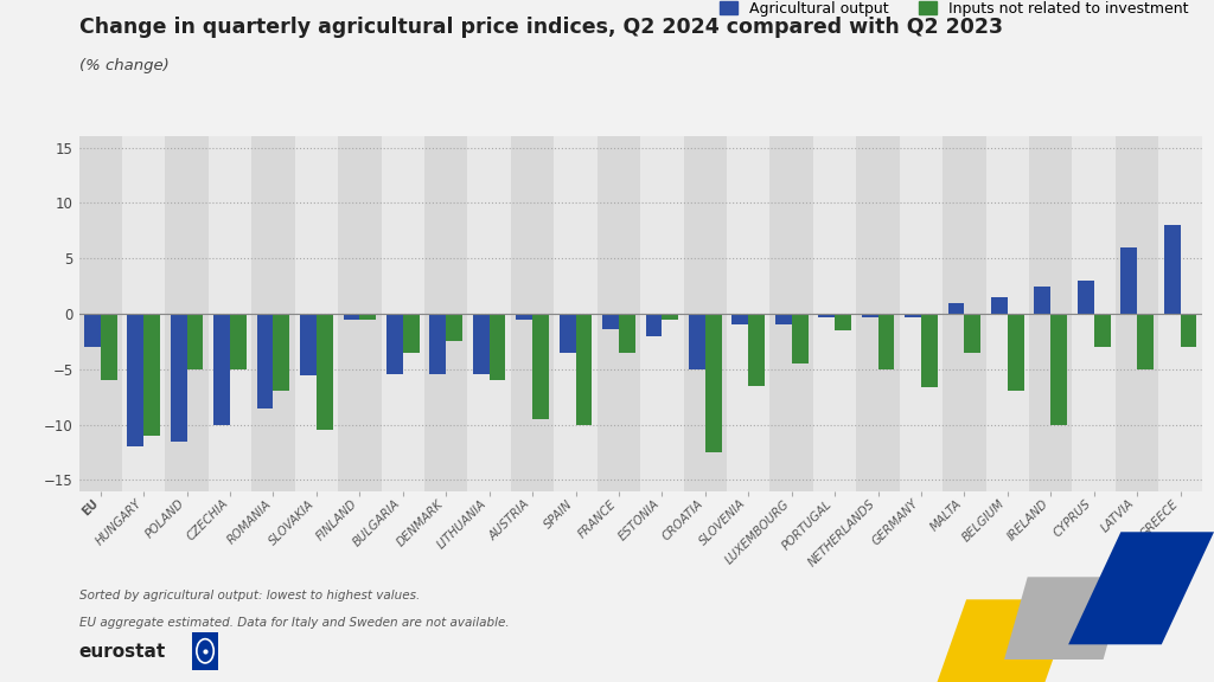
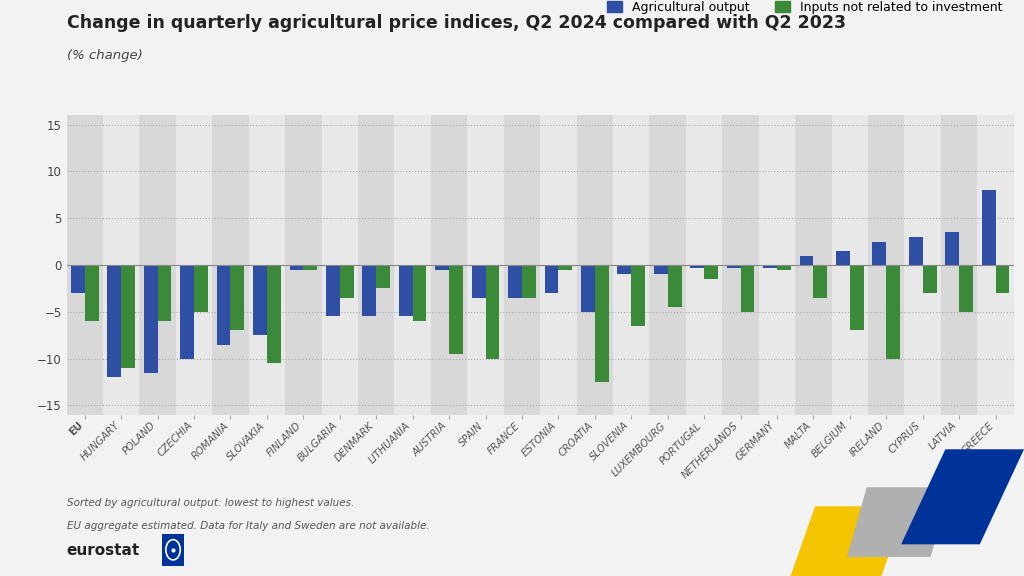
Inputs not related to investment/POLAND: -5.0 -> -6.0
Agricultural output/SLOVAKIA: -5.6 -> -7.5
Agricultural output/FRANCE: -1.4 -> -3.5
Agricultural output/ESTONIA: -2.0 -> -3.0
Inputs not related to investment/GERMANY: -6.6 -> -0.5
Agricultural output/LATVIA: 6.0 -> 3.5
